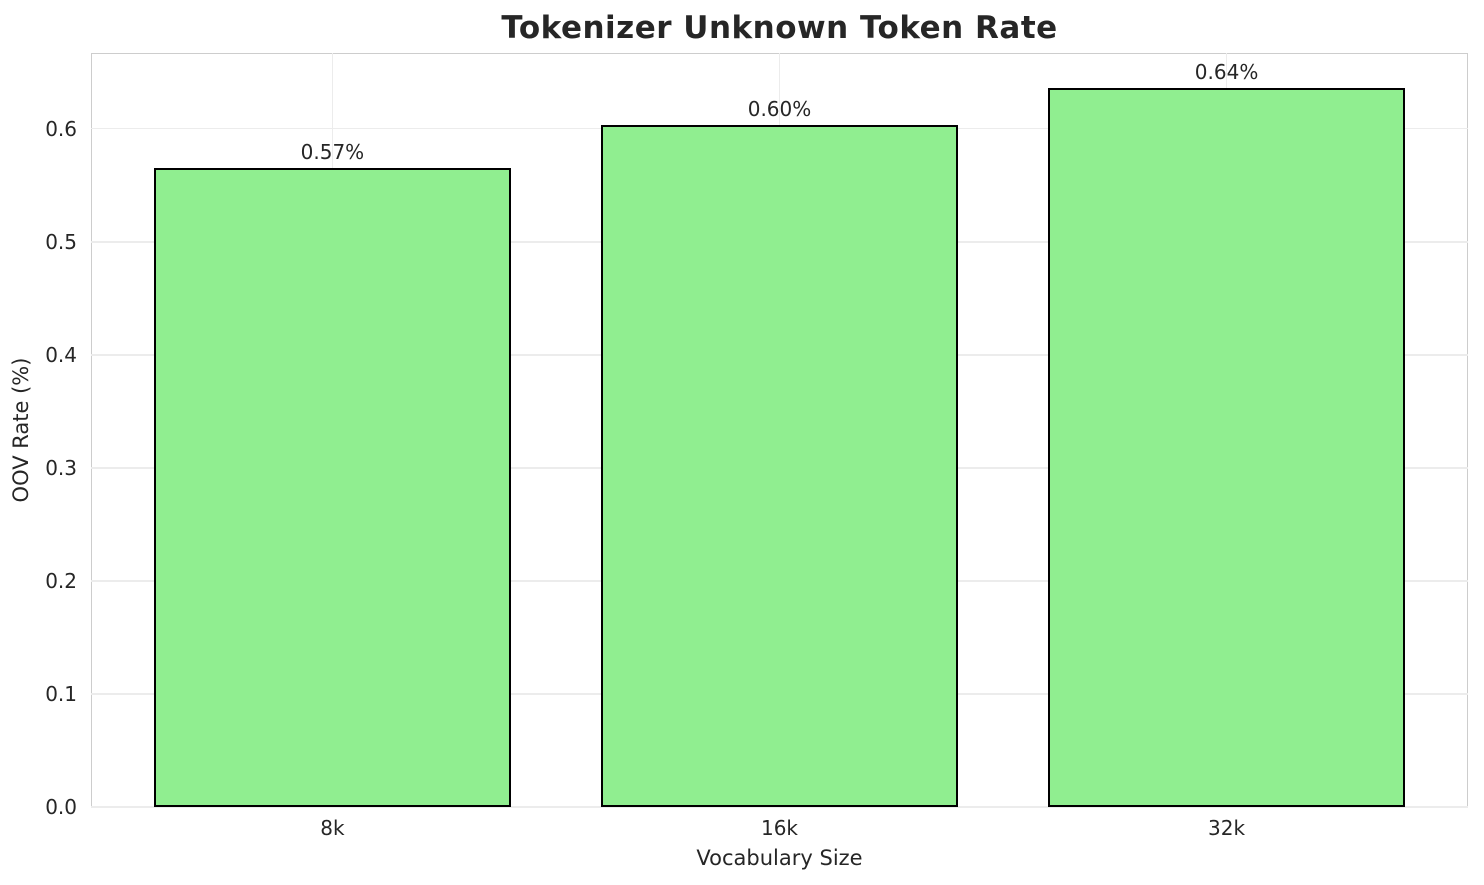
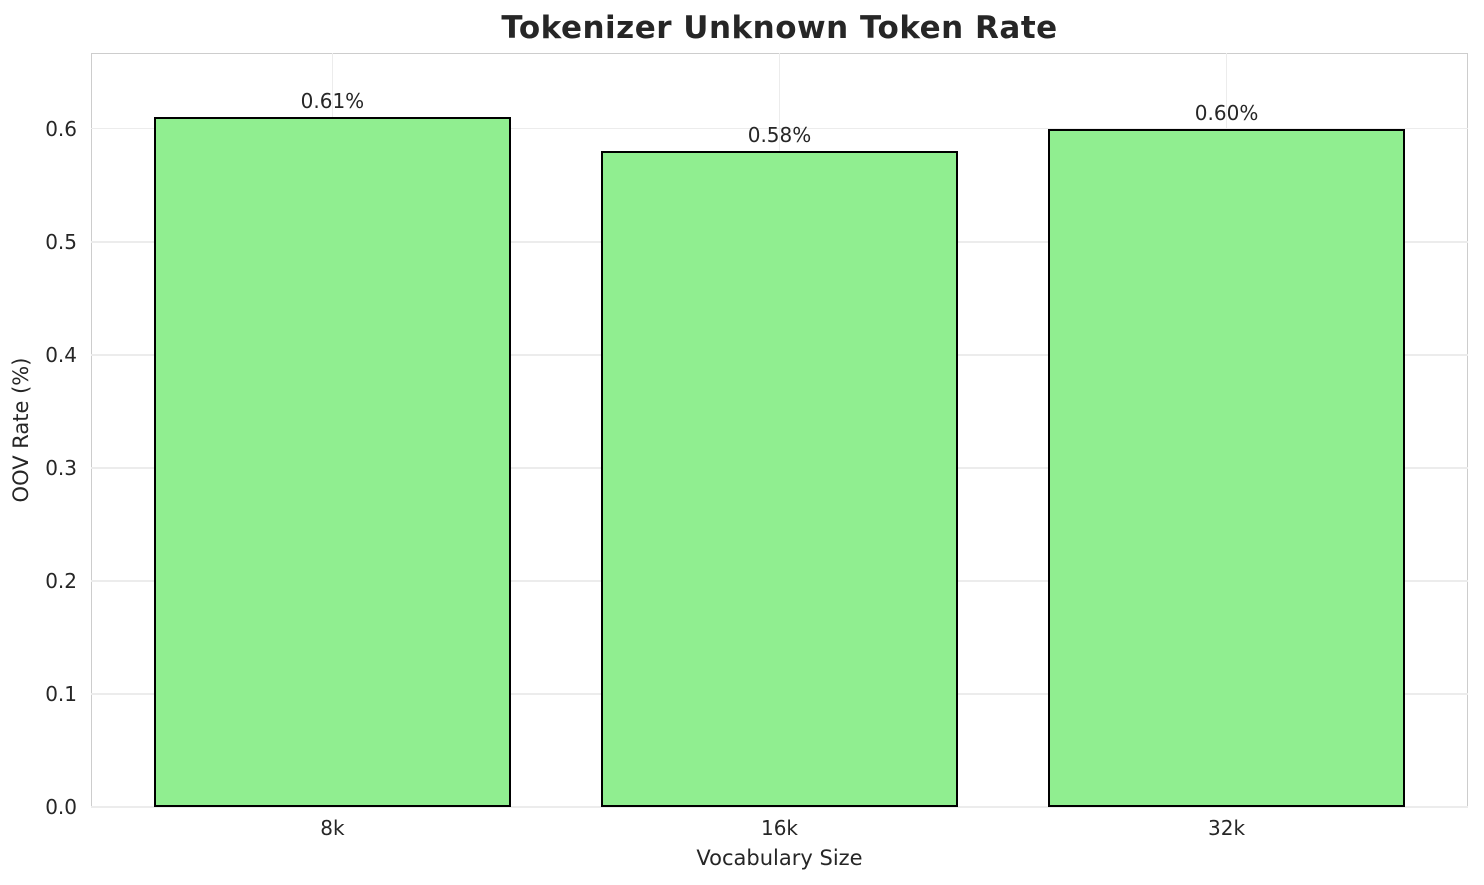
8k: 0.57% -> 0.61%
16k: 0.60% -> 0.58%
32k: 0.64% -> 0.60%
